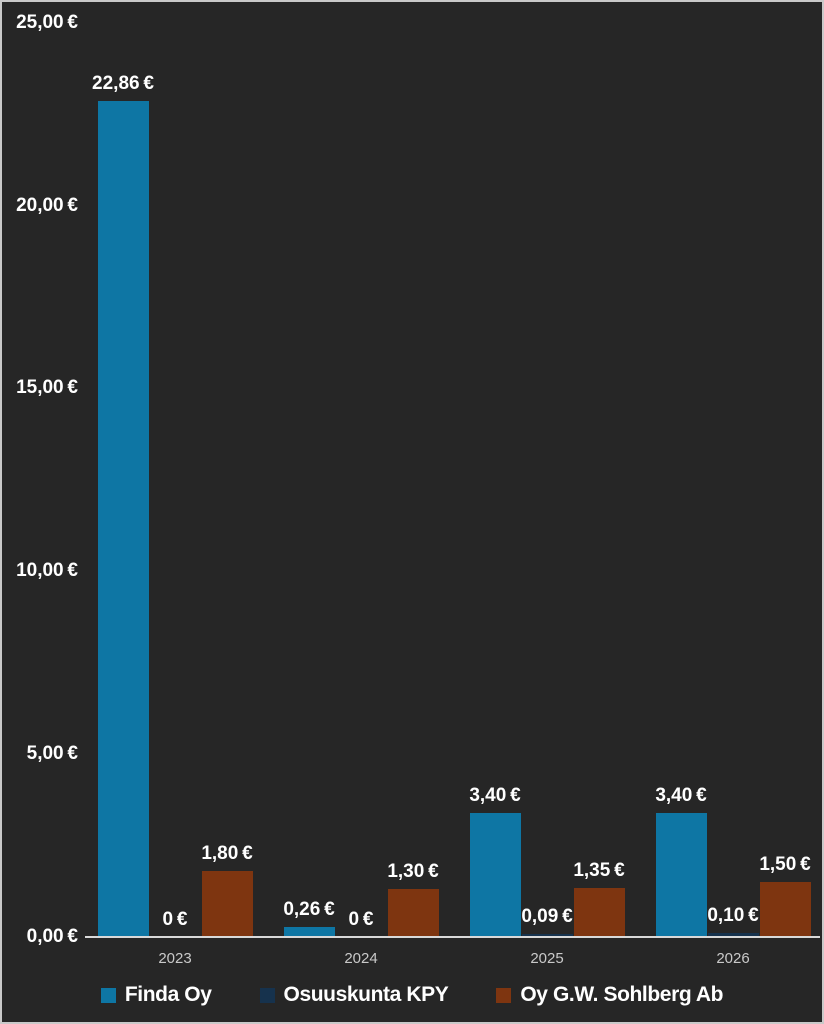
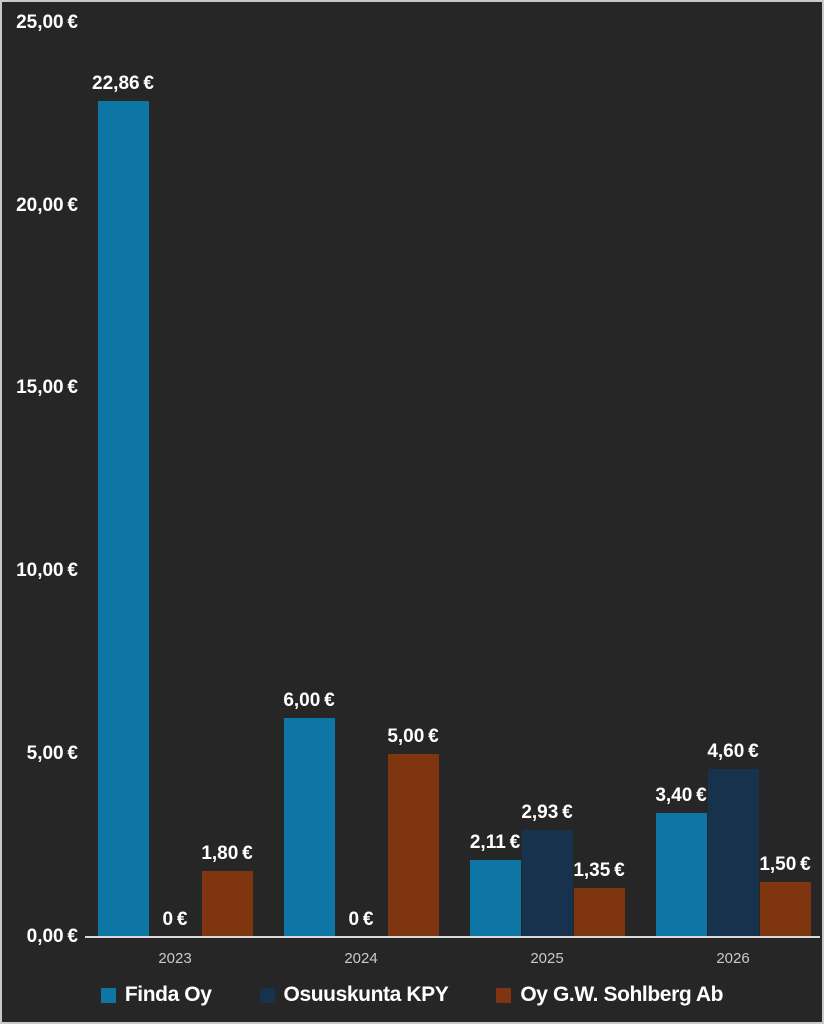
Finda Oy/2024: 0,26 -> 6,00
Oy G.W. Sohlberg Ab/2024: 1,30 -> 5,00
Finda Oy/2025: 3,40 -> 2,11
Osuuskunta KPY/2025: 0,09 -> 2,93
Osuuskunta KPY/2026: 0,10 -> 4,60
